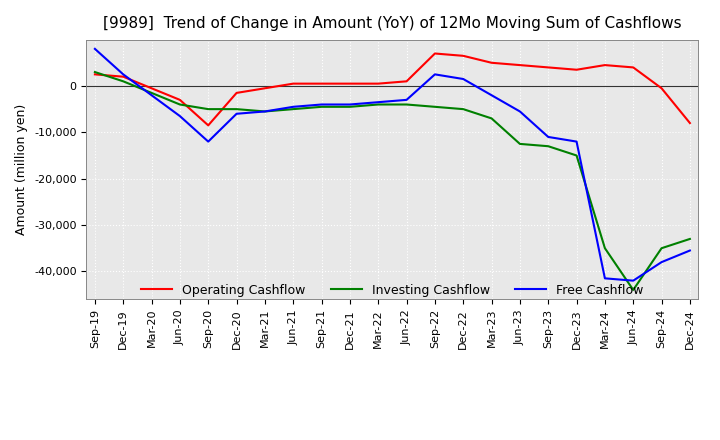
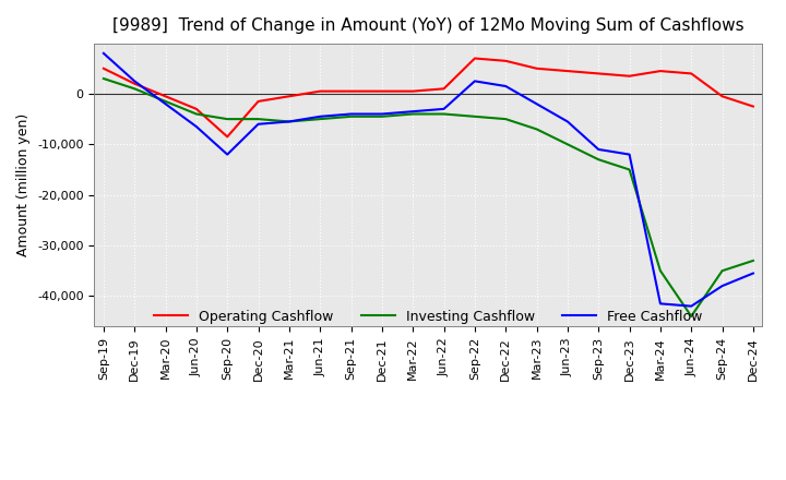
Operating Cashflow/Sep-19: 2,500 -> 5,000
Investing Cashflow/Jun-23: -12,500 -> -10,000
Operating Cashflow/Dec-24: -8,000 -> -2,500
